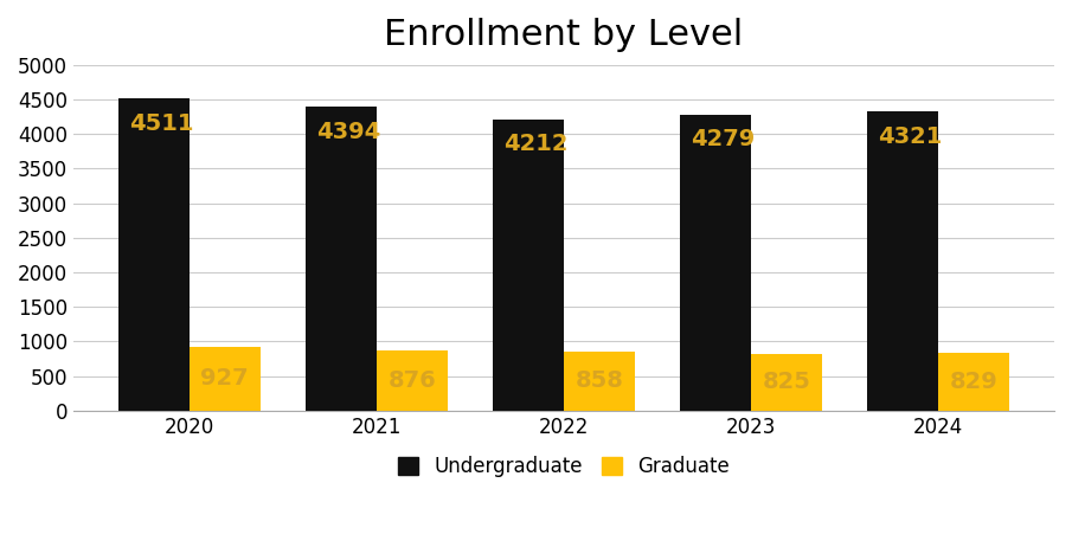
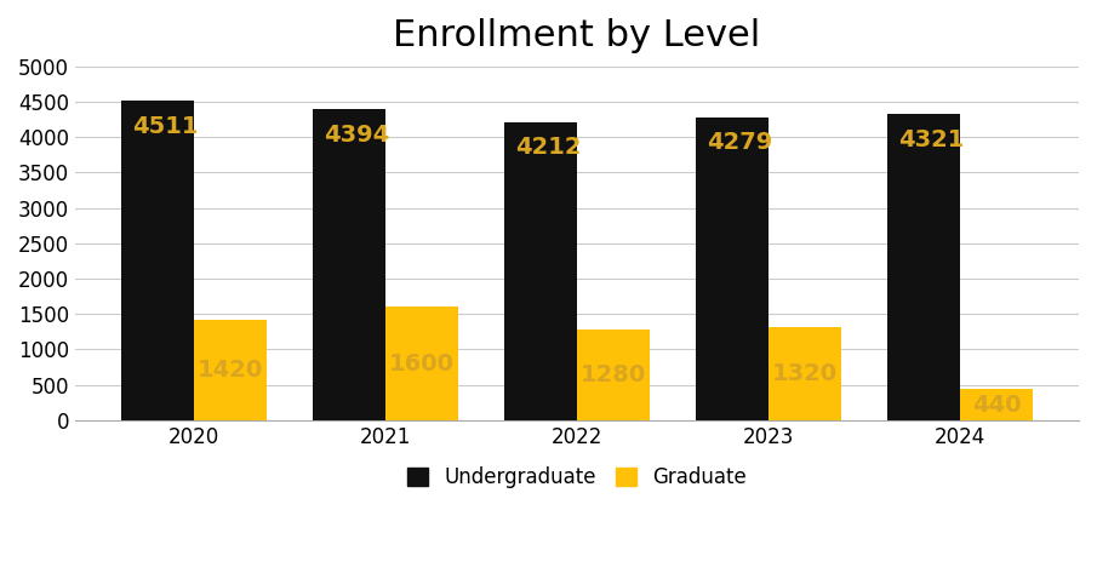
Graduate/2020: 930 -> 1420
Graduate/2021: 880 -> 1600
Graduate/2022: 860 -> 1280
Graduate/2023: 820 -> 1320
Graduate/2024: 830 -> 440
